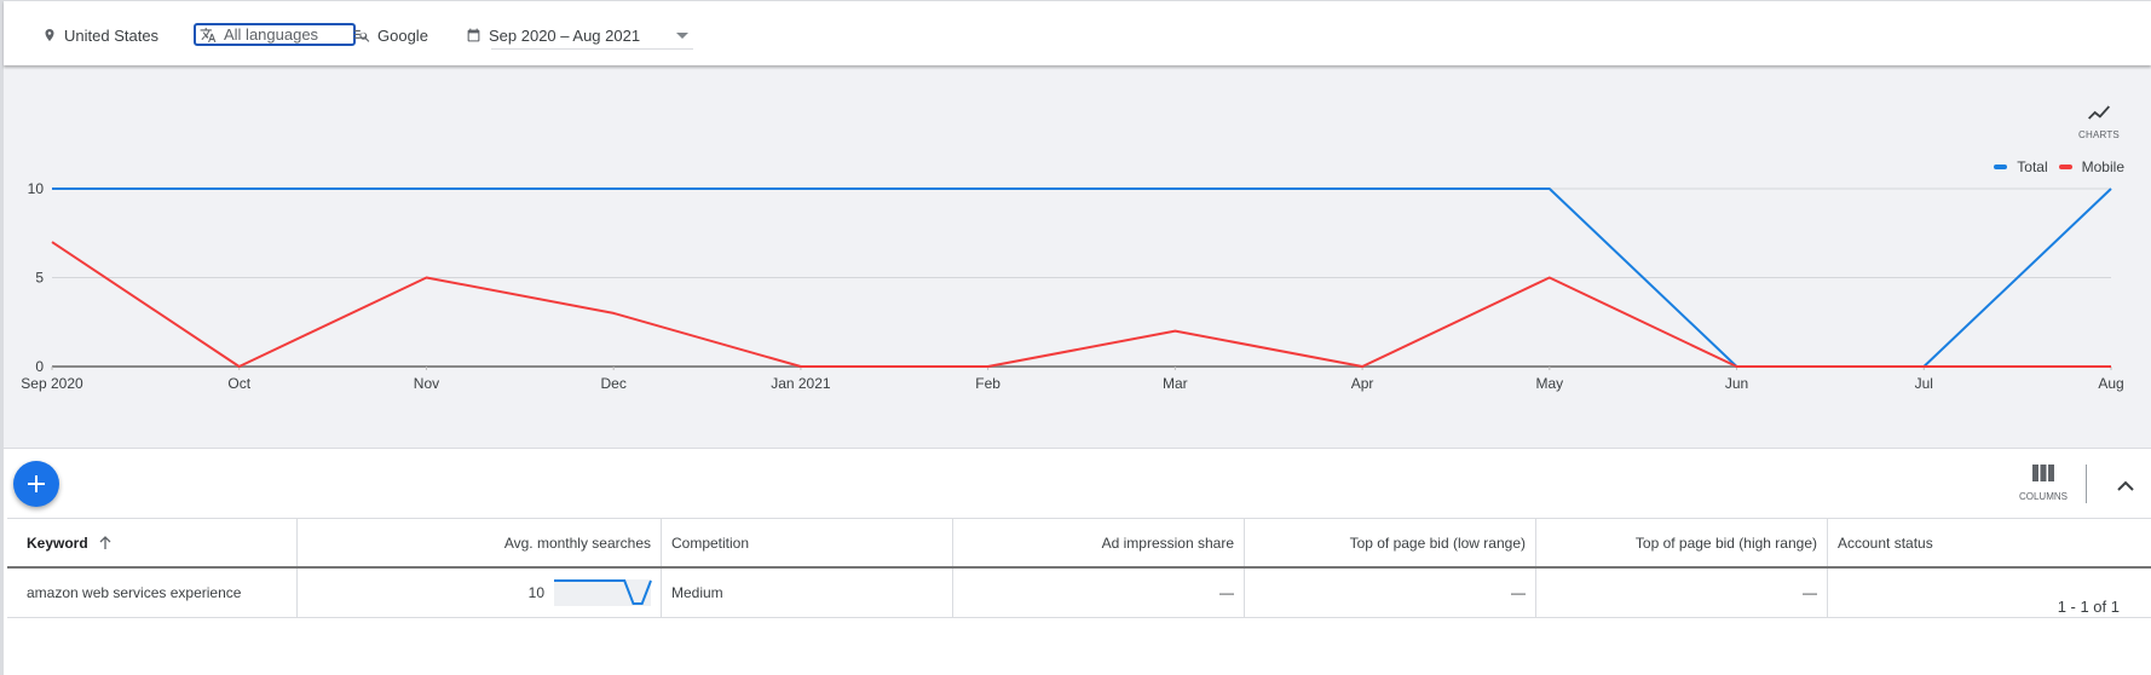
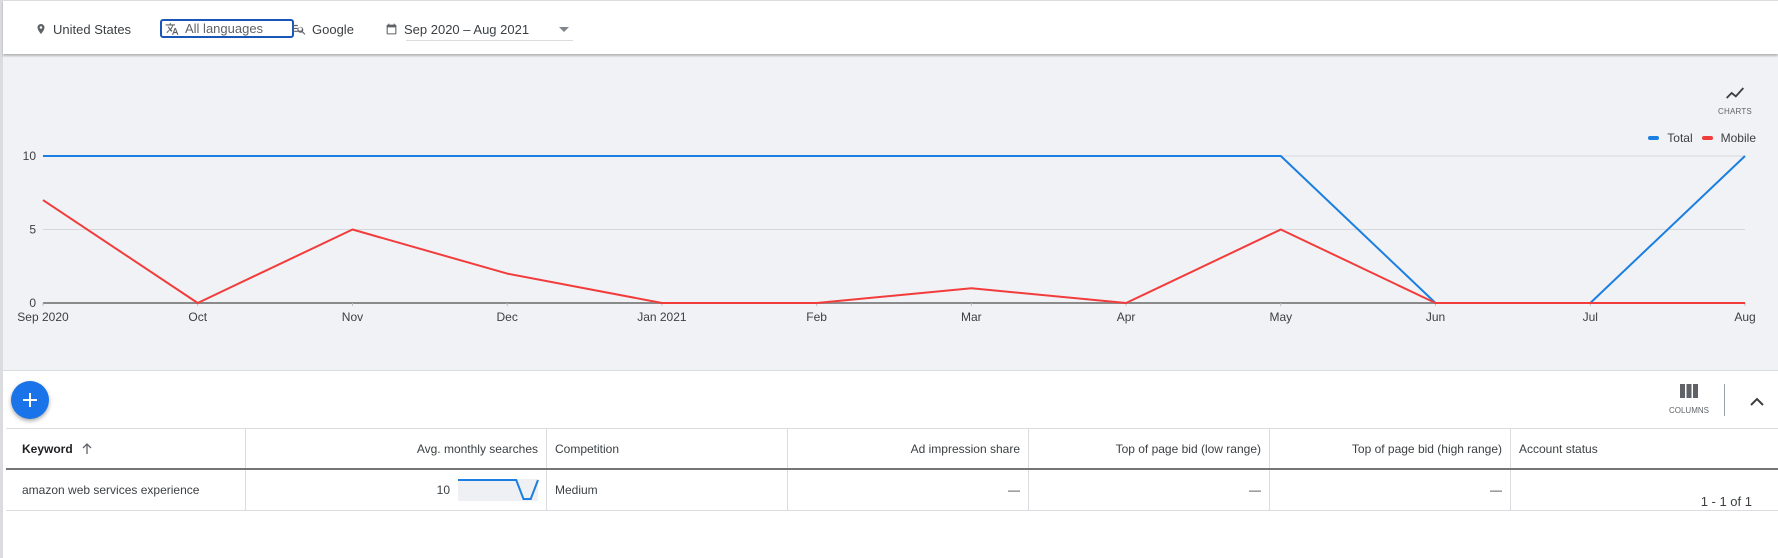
Mobile/Dec: 3 -> 2
Mobile/Mar: 2 -> 1
